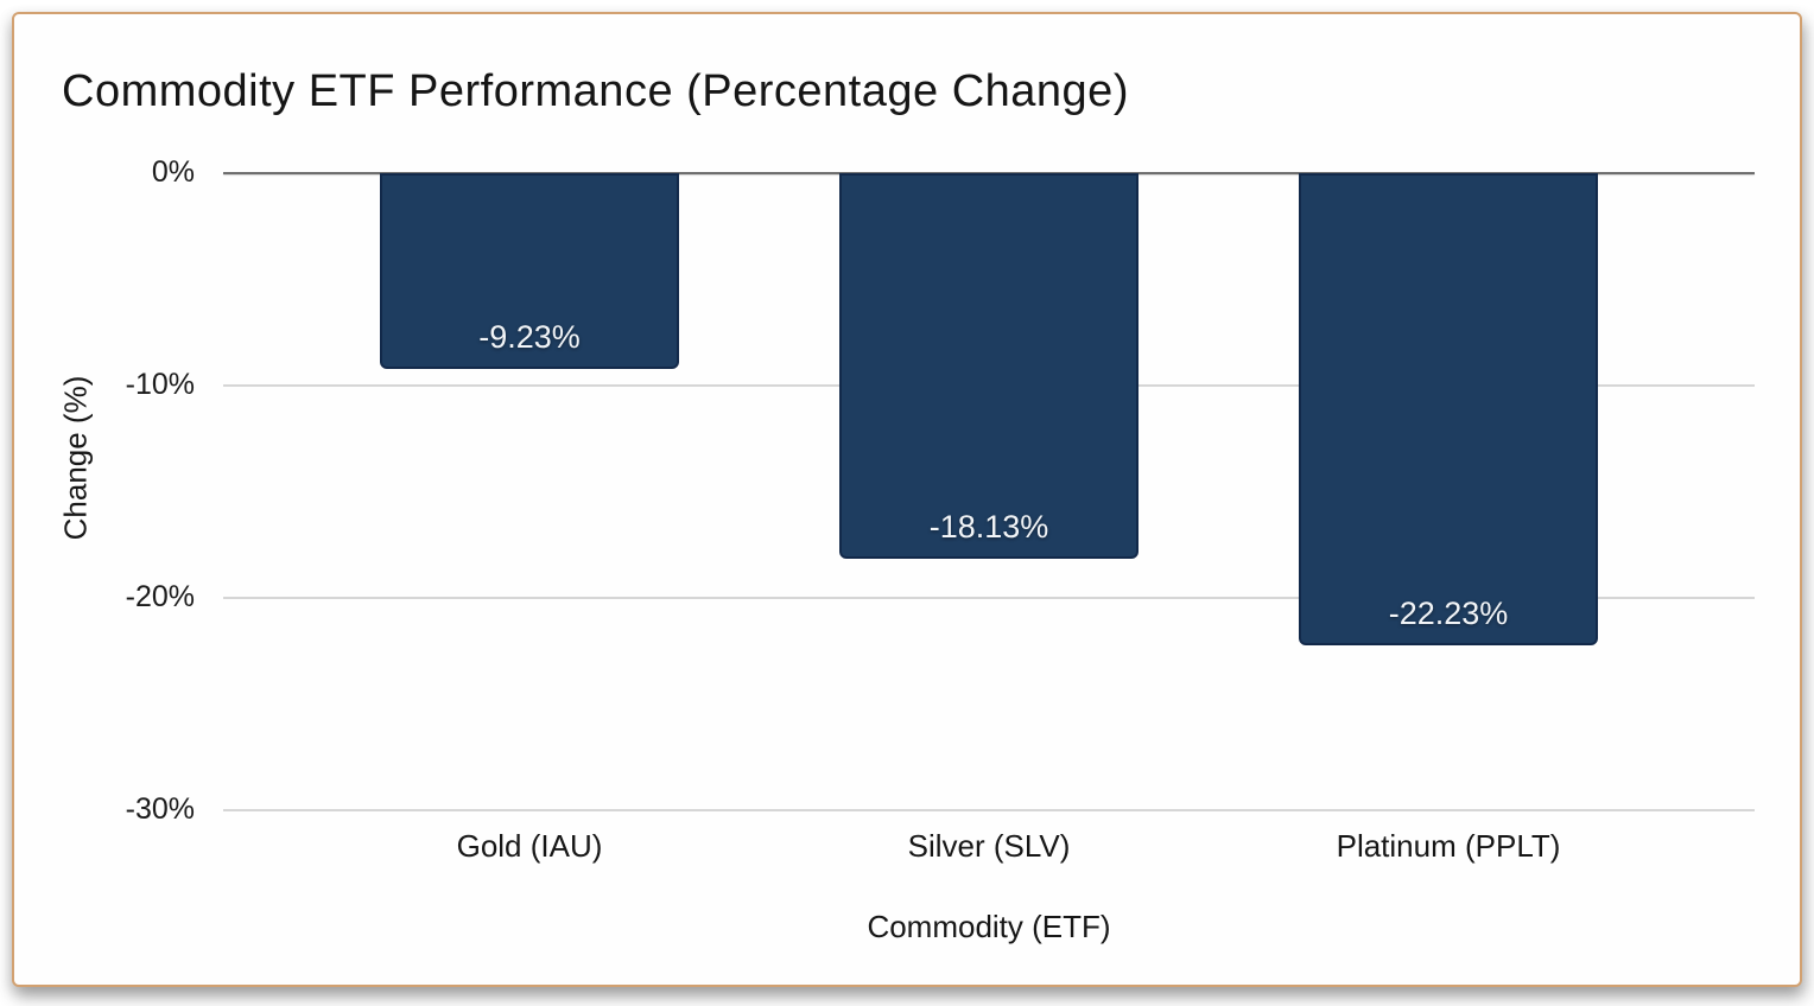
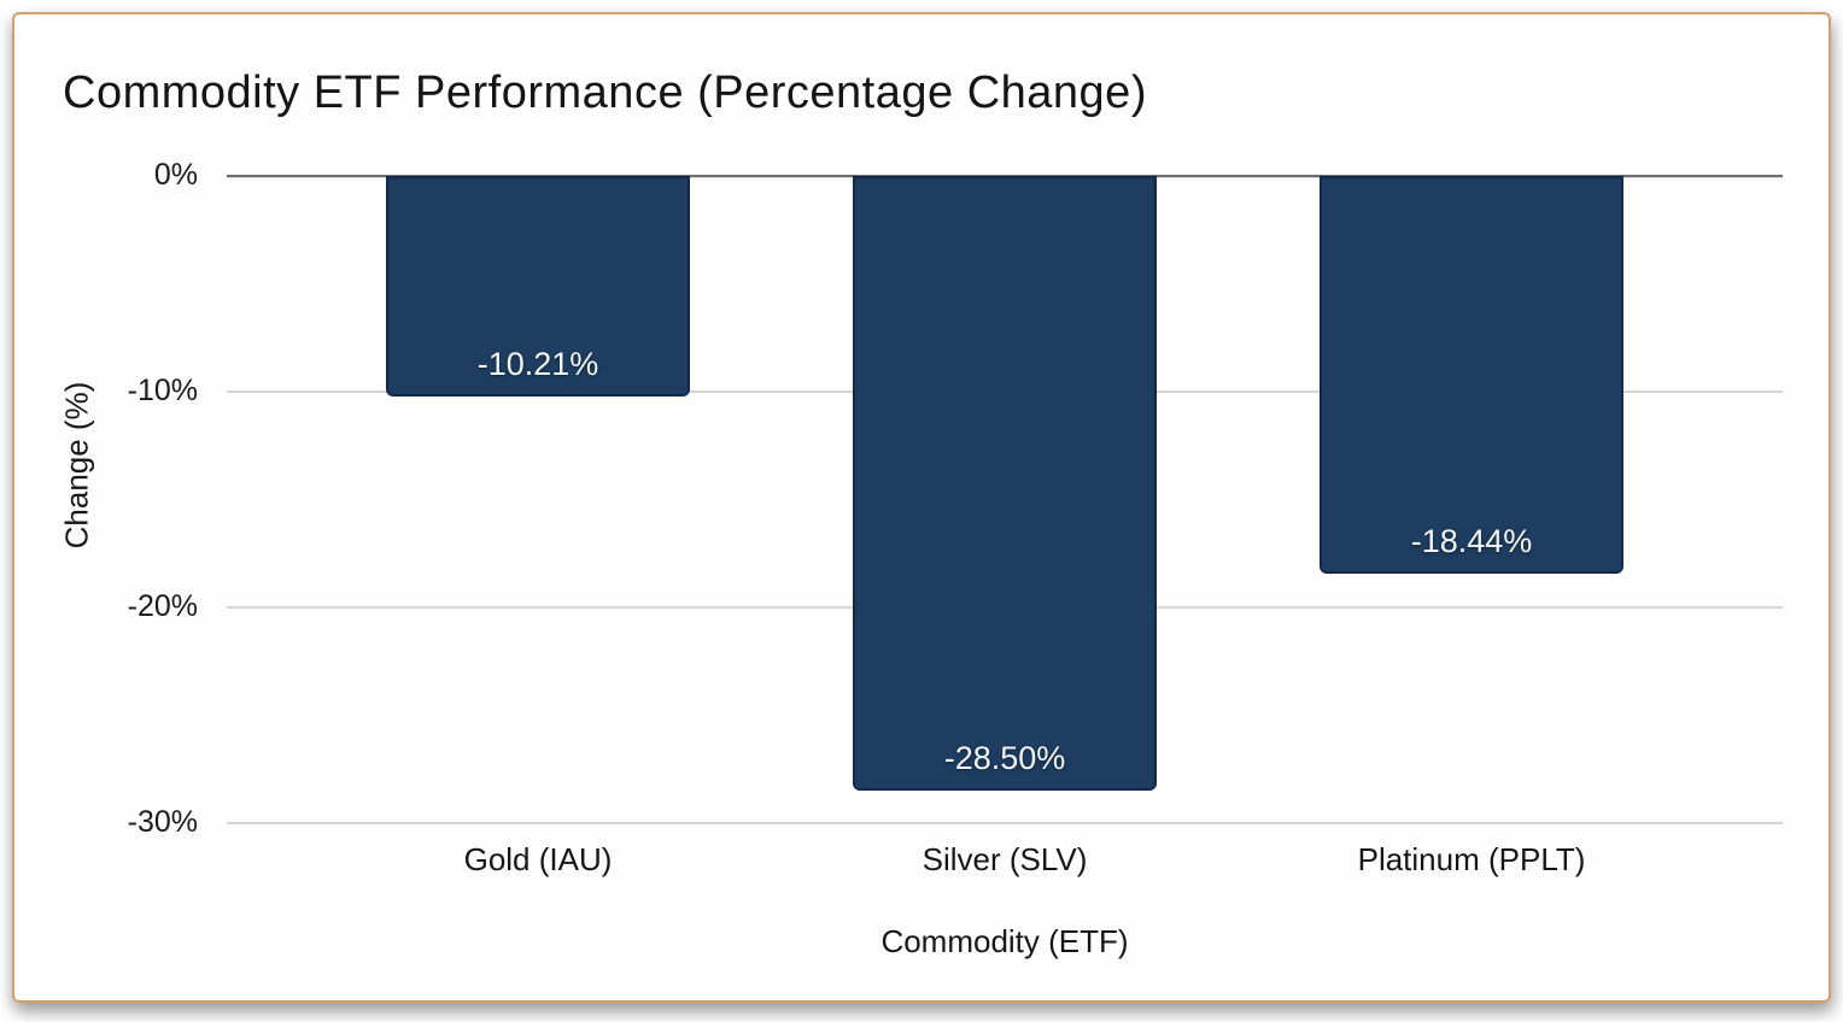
Gold (IAU): -9.23% -> -10.21%
Silver (SLV): -18.13% -> -28.50%
Platinum (PPLT): -22.23% -> -18.44%
